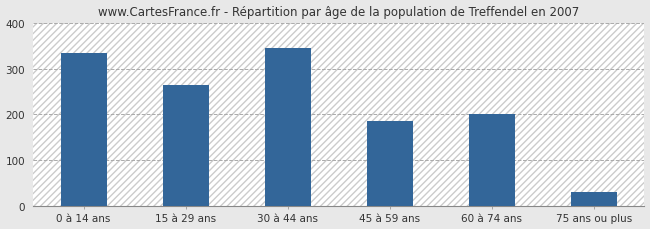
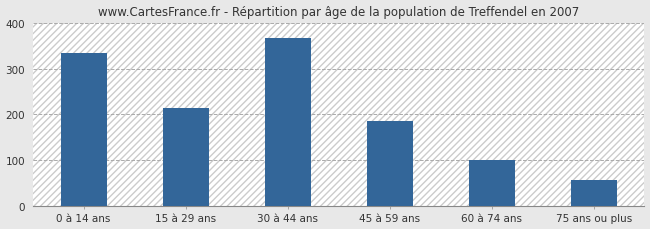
15 à 29 ans: 265 -> 213
30 à 44 ans: 345 -> 366
60 à 74 ans: 200 -> 100
75 ans ou plus: 30 -> 57
